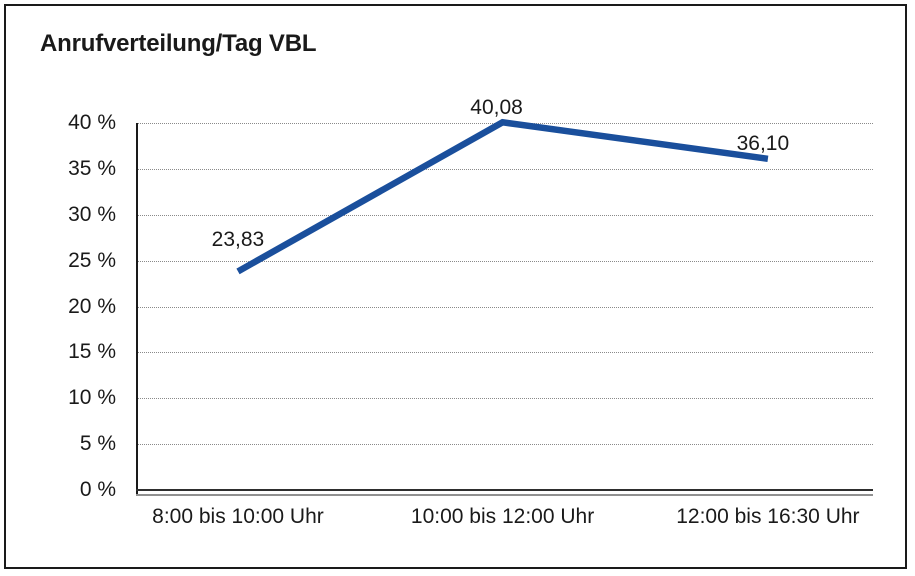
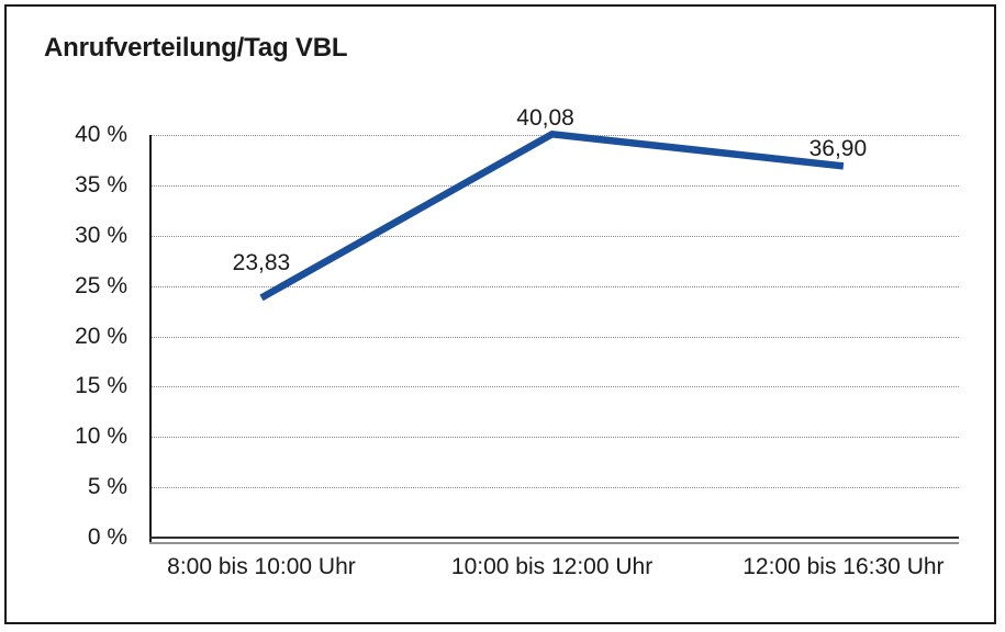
12:00 bis 16:30 Uhr: 36,10 -> 36,90
